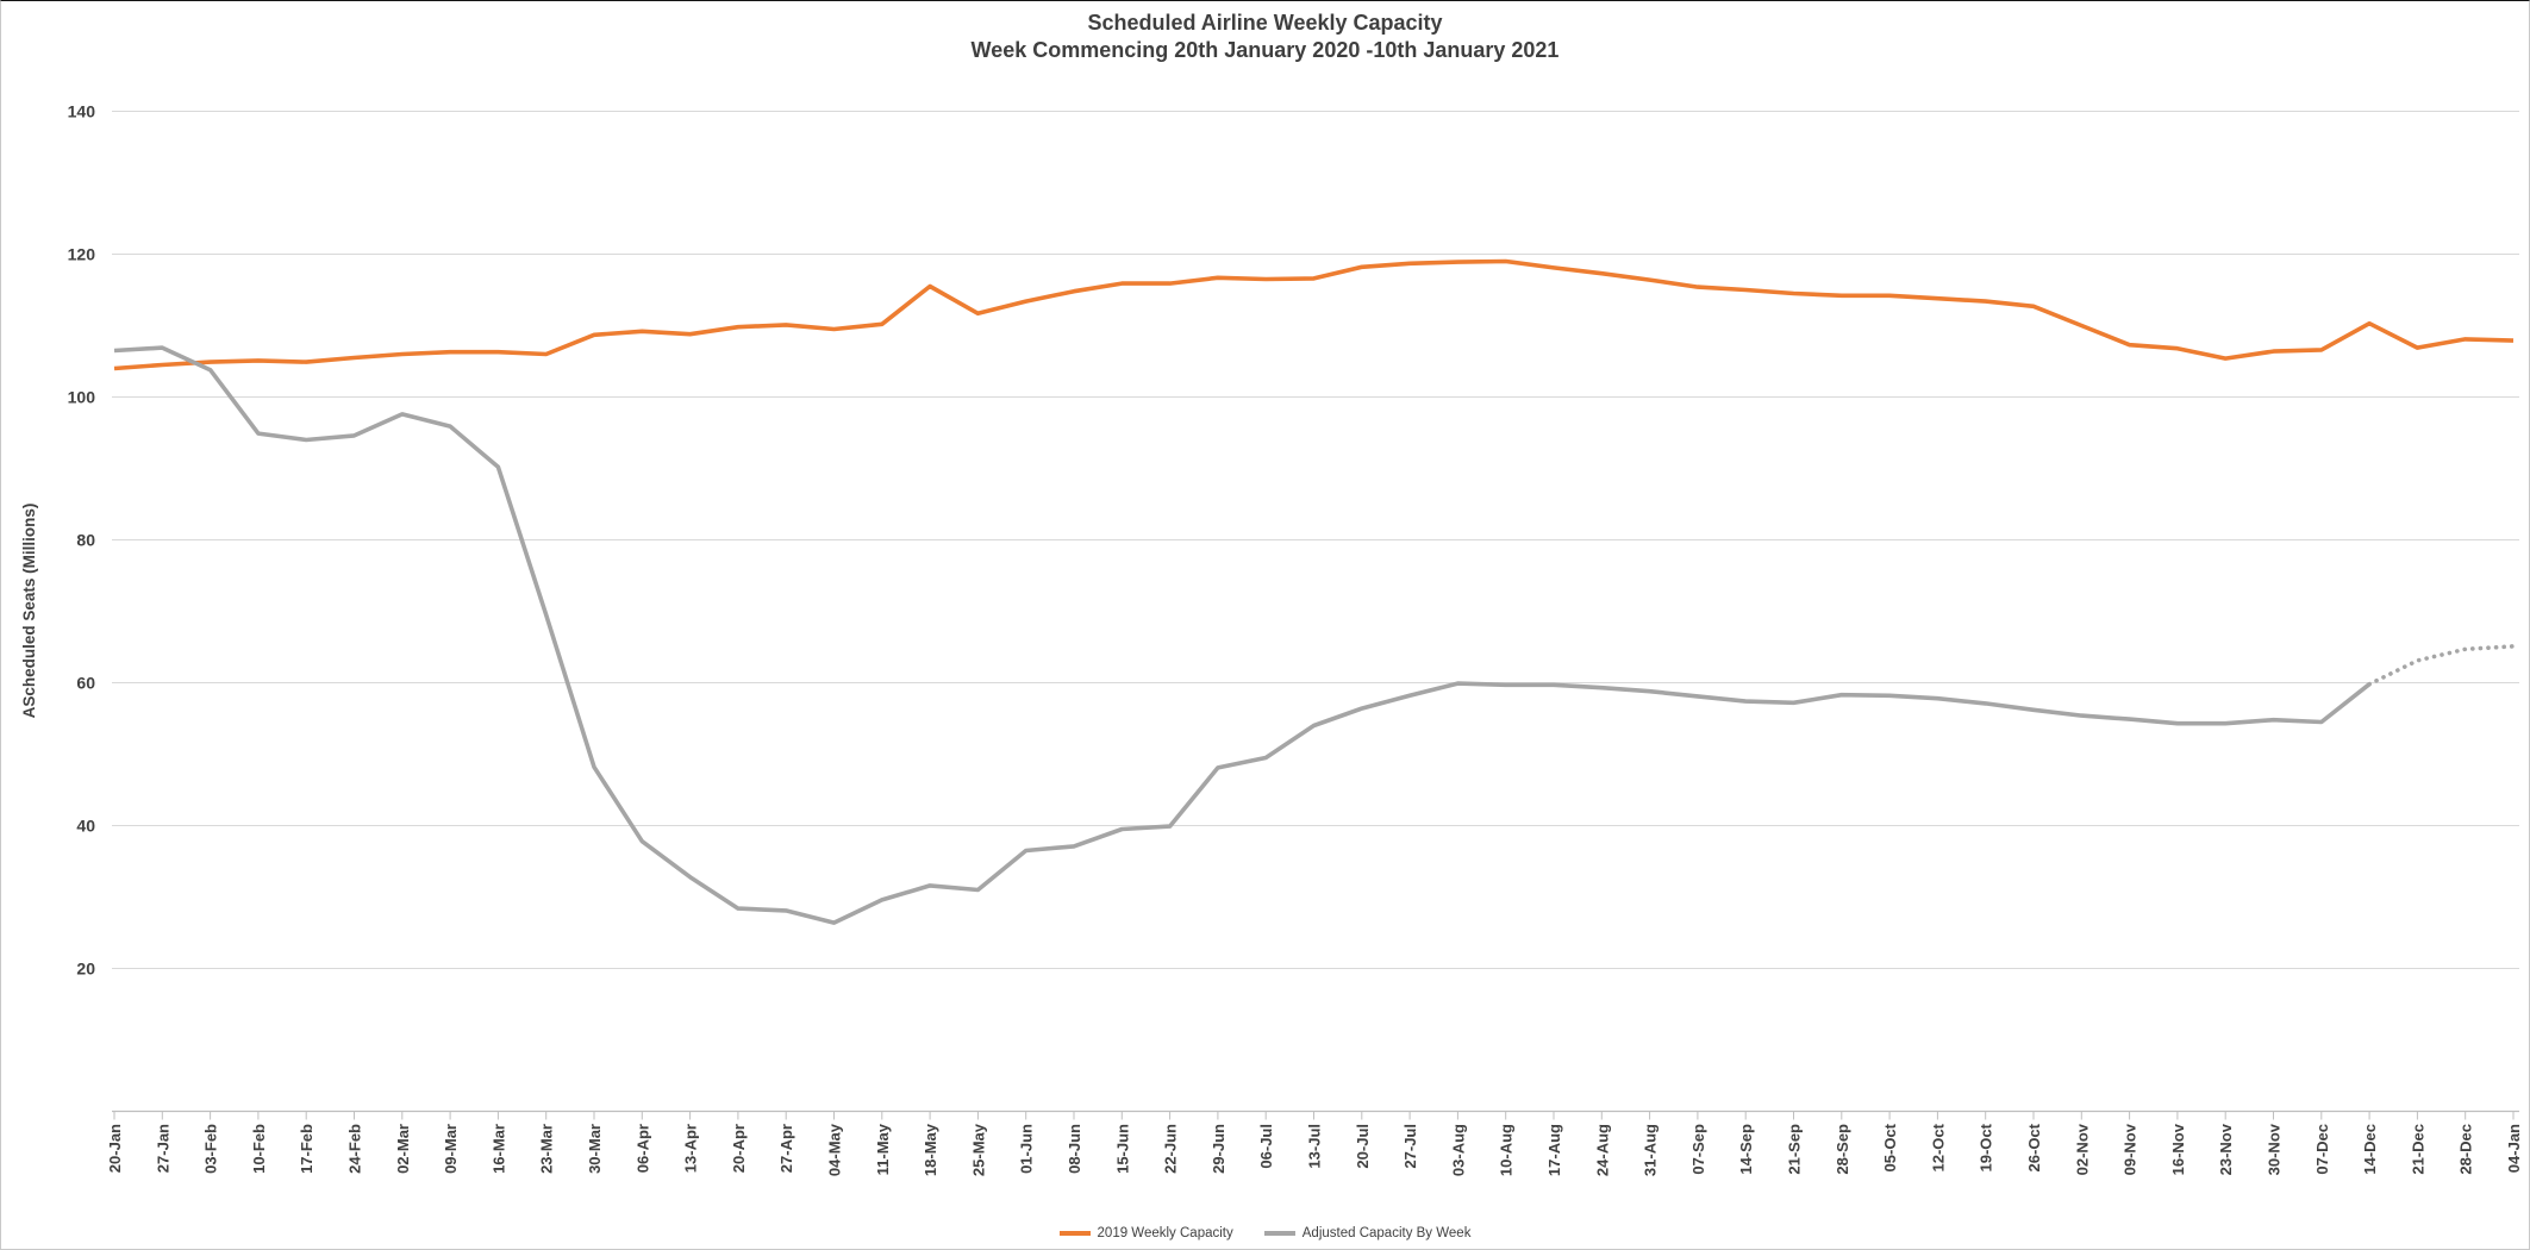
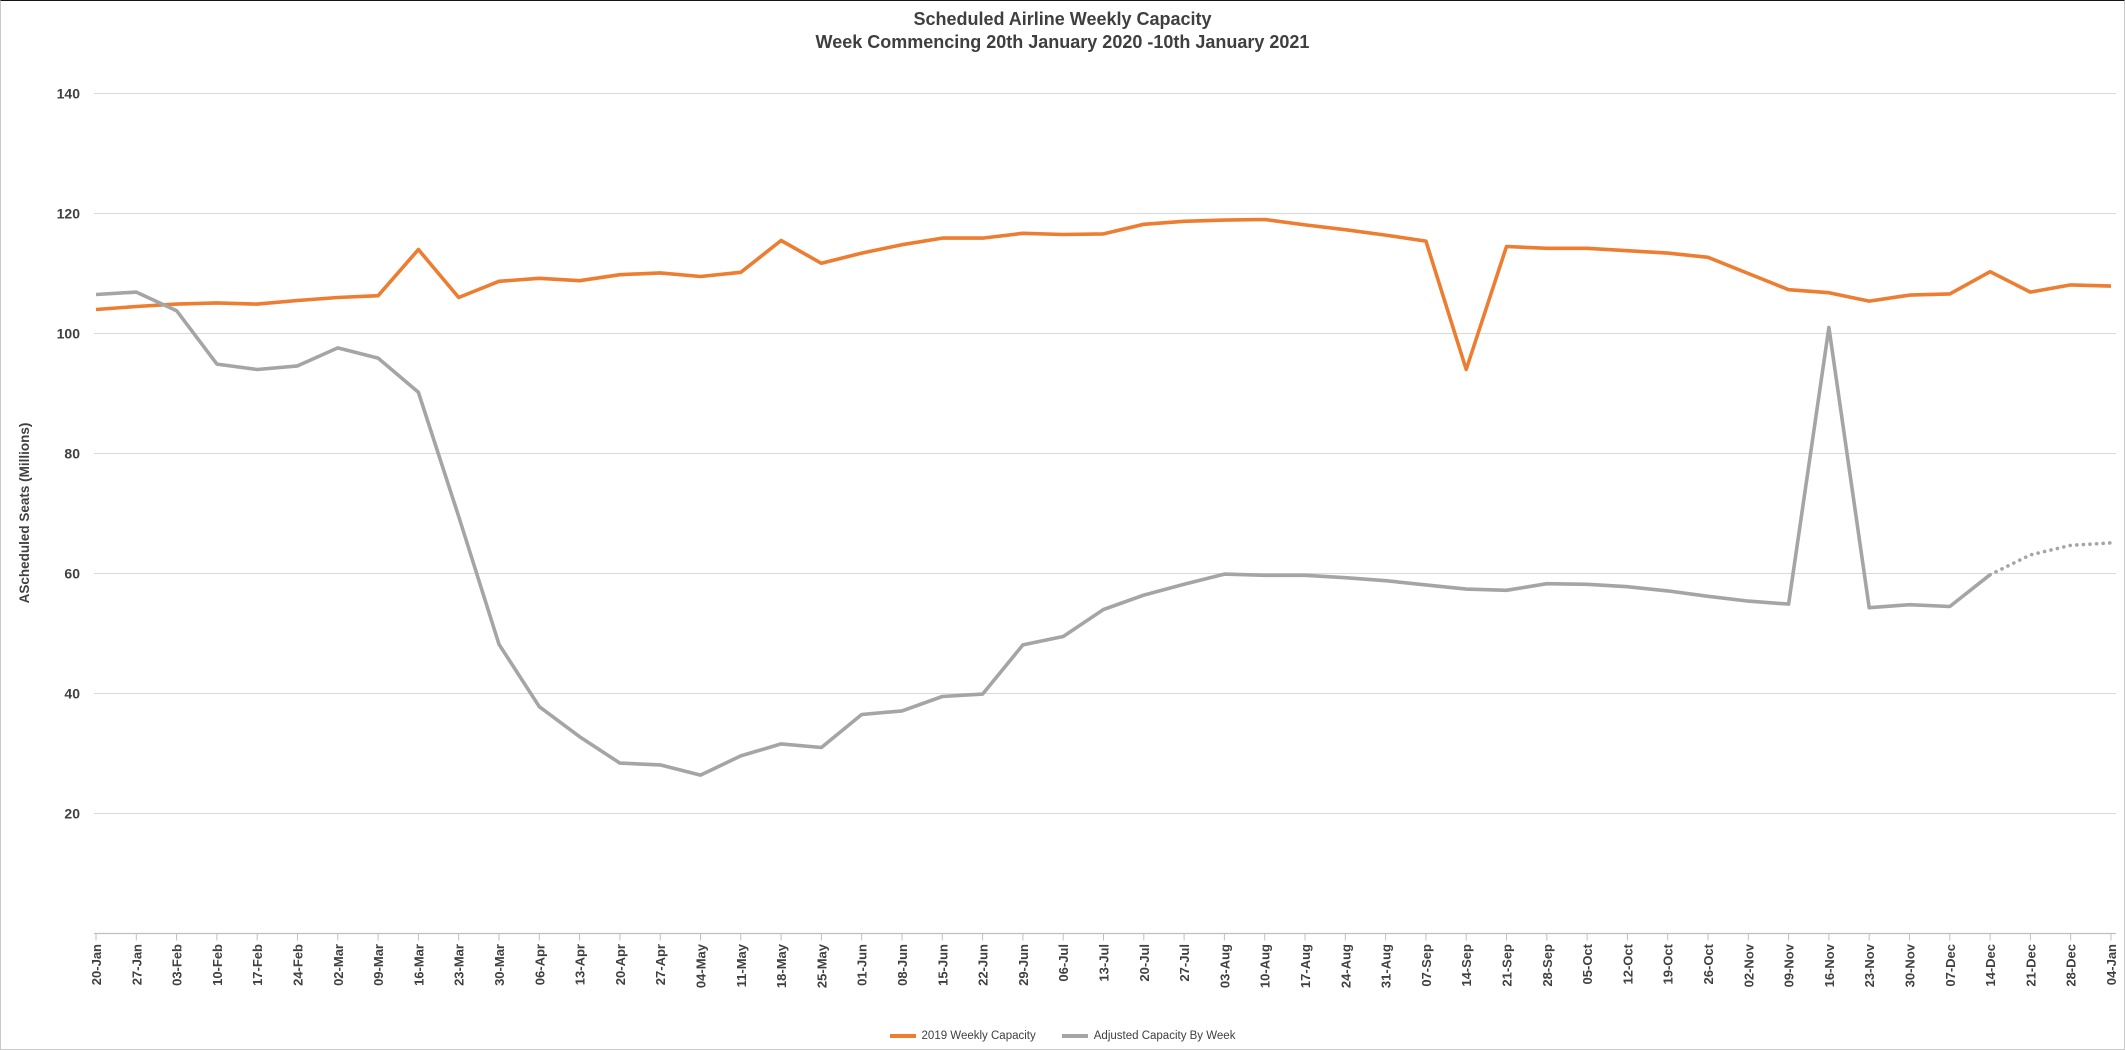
2019 Weekly Capacity/16-Mar: 106 -> 114
2019 Weekly Capacity/14-Sep: 115 -> 94
Adjusted Capacity By Week/16-Nov: 54 -> 101
